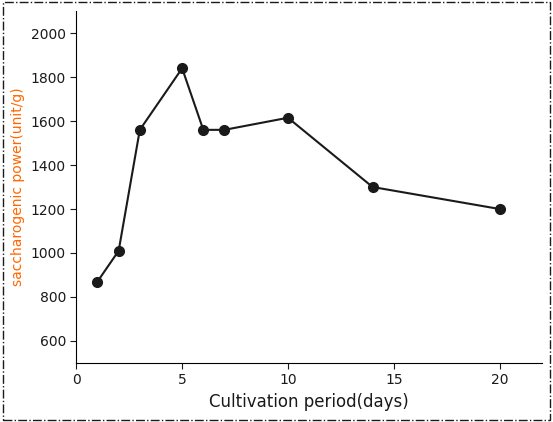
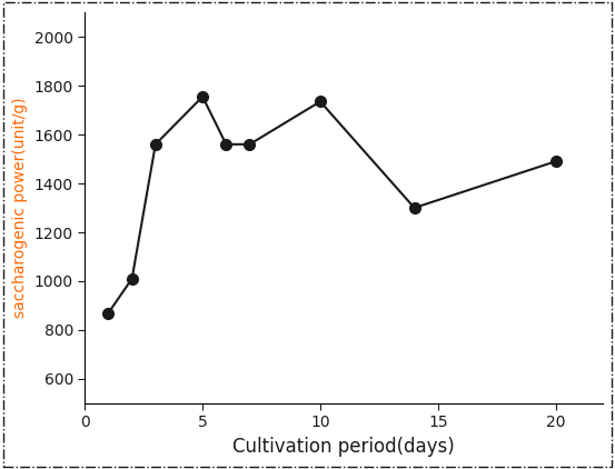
5: 1840 -> 1755
10: 1615 -> 1735
20: 1200 -> 1490
